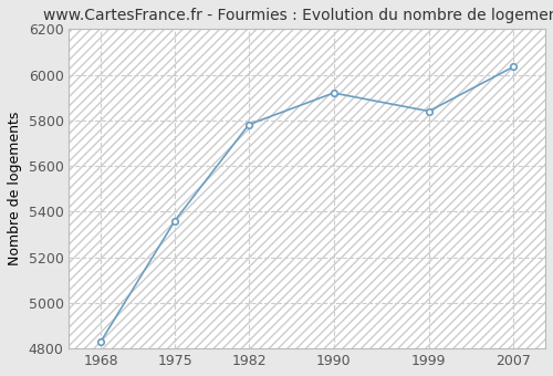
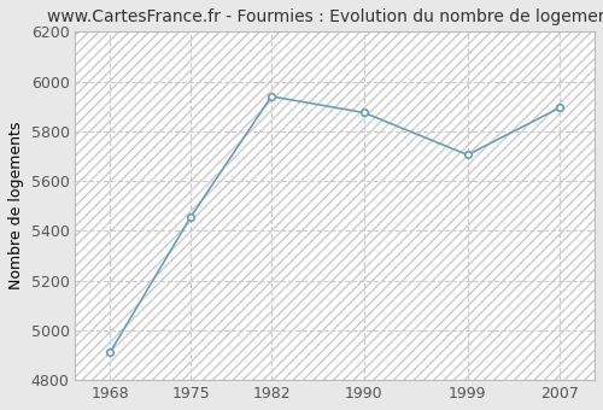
1968: 4830 -> 4910
1975: 5360 -> 5455
1982: 5782 -> 5940
1990: 5920 -> 5875
1999: 5840 -> 5705
2007: 6035 -> 5895
